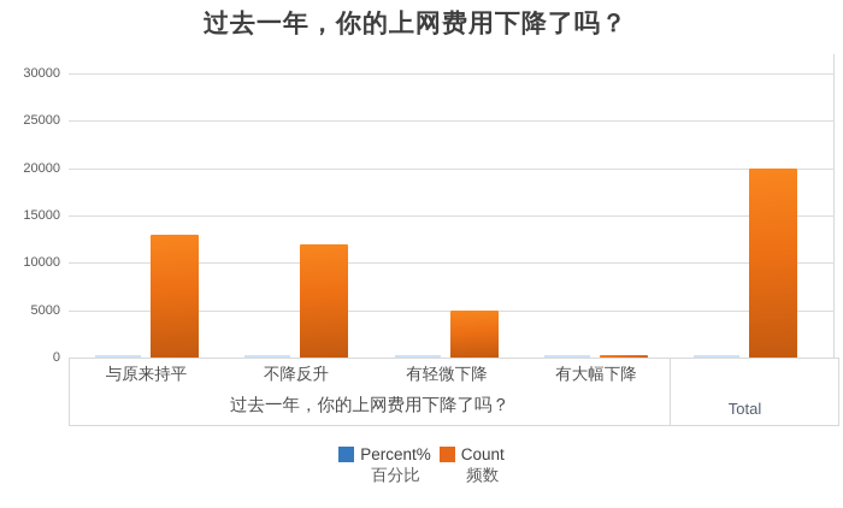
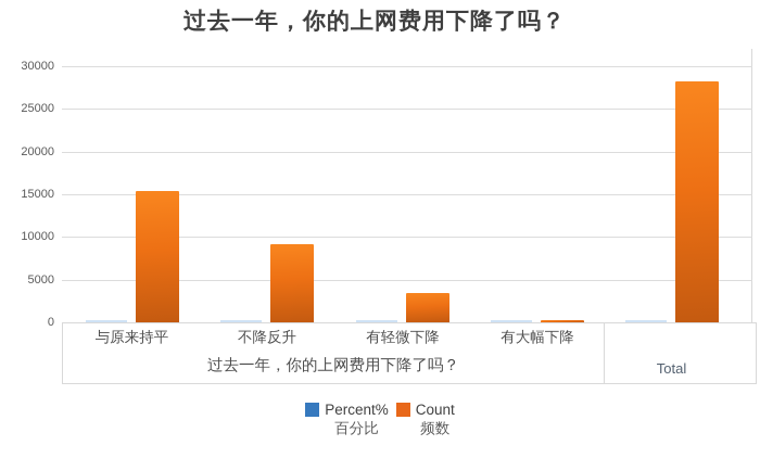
Count/与原来持平: 13000 -> 15000
Count/不降反升: 12000 -> 9000
Count/有轻微下降: 5000 -> 3000
Count/Total: 20000 -> 28000
